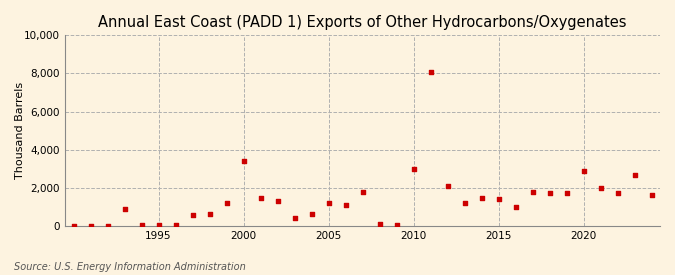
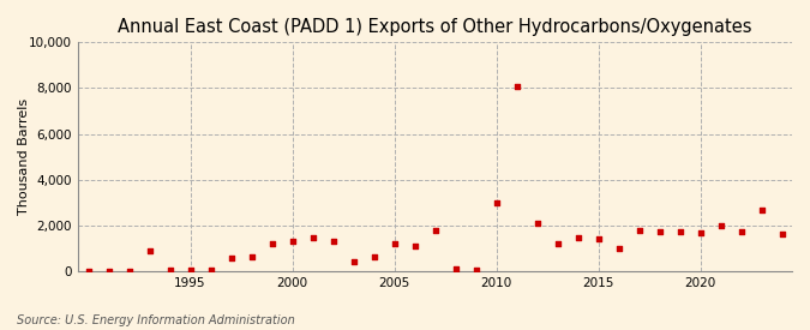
2000: 3,400 -> 1,300
2020: 2,900 -> 1,600
